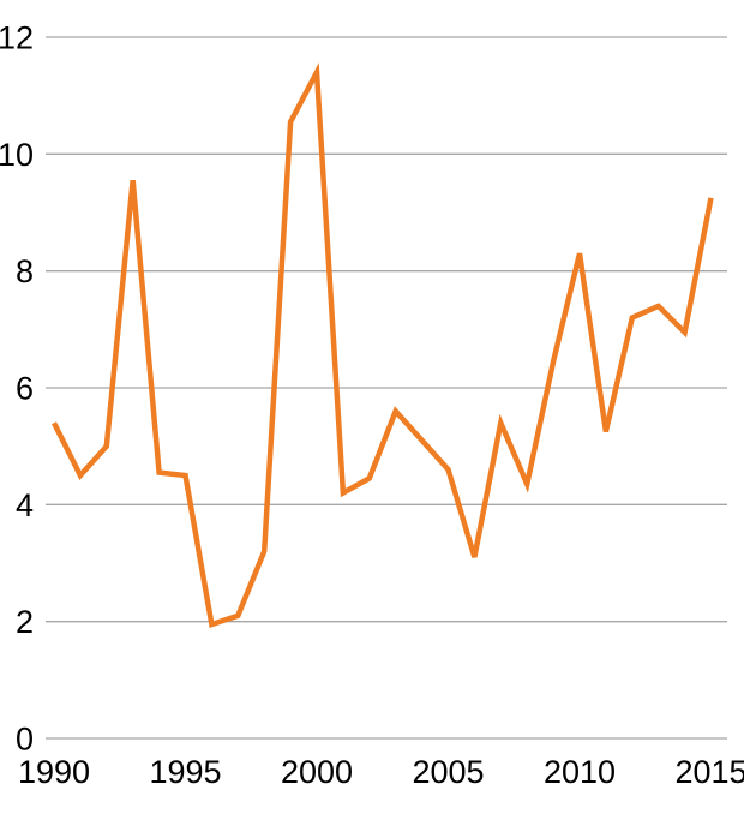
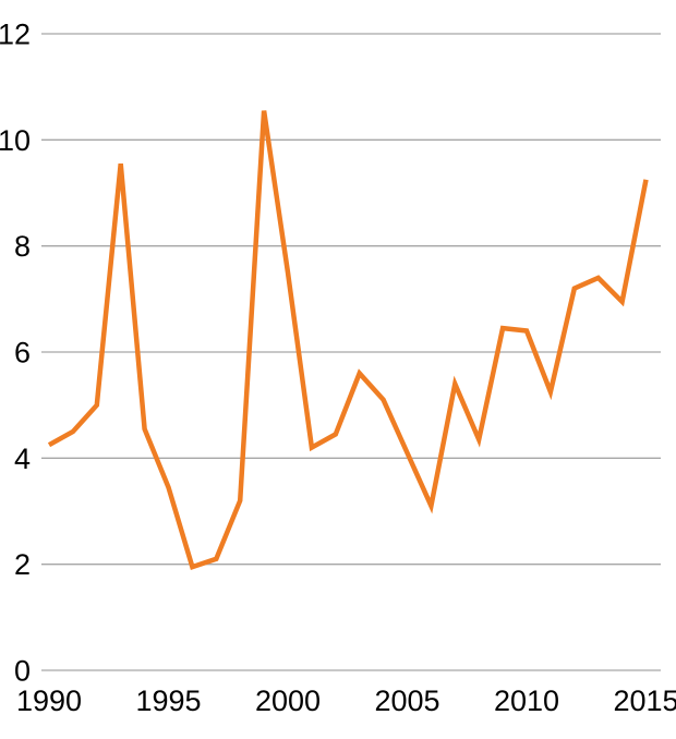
1990: 5.4 -> 4.2
1995: 4.5 -> 3.5
2000: 11.4 -> 7.5
2005: 4.6 -> 4.1
2010: 8.3 -> 6.4
